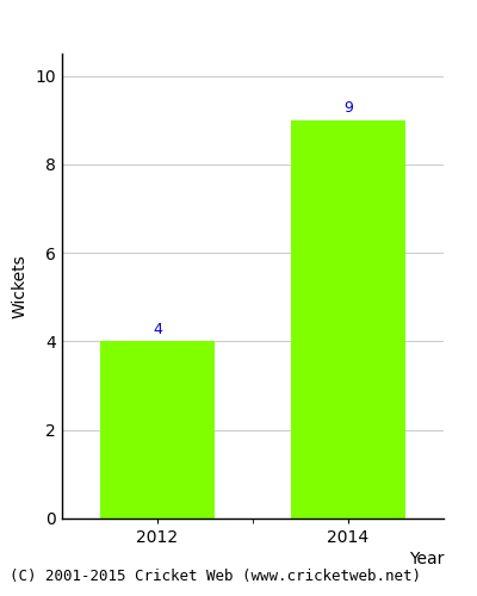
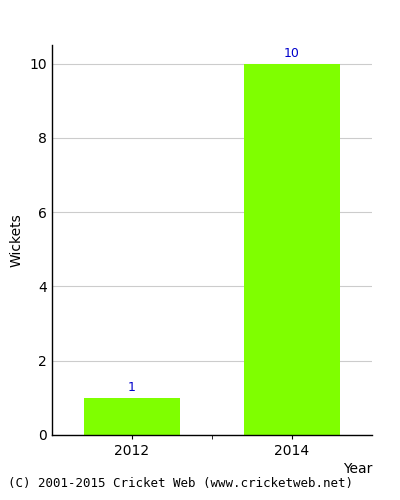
2012: 4 -> 1
2014: 9 -> 10
